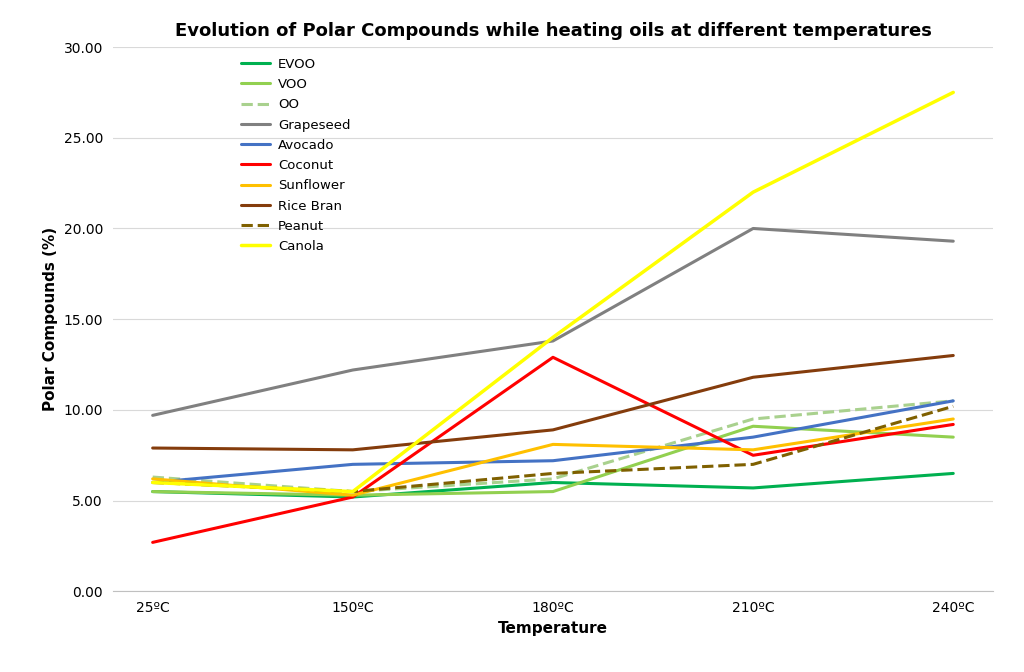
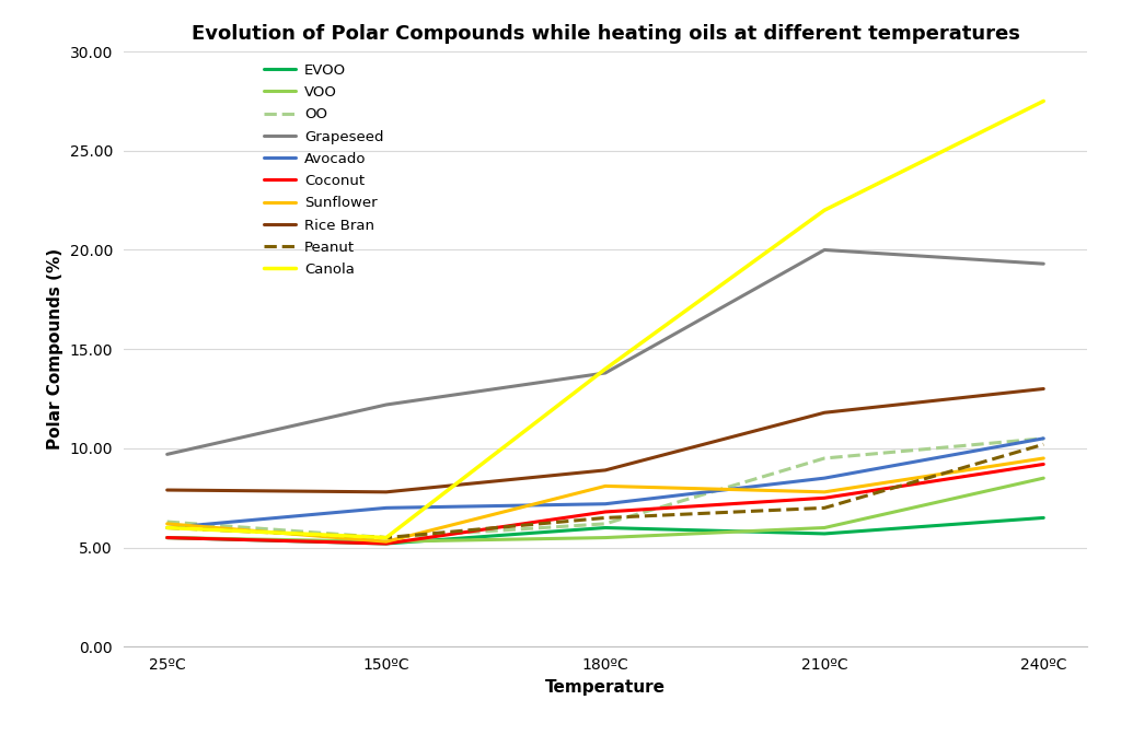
Coconut/25ºC: 2.7 -> 5.5
Coconut/180ºC: 12.9 -> 6.8
VOO/210ºC: 9.1 -> 6.0
